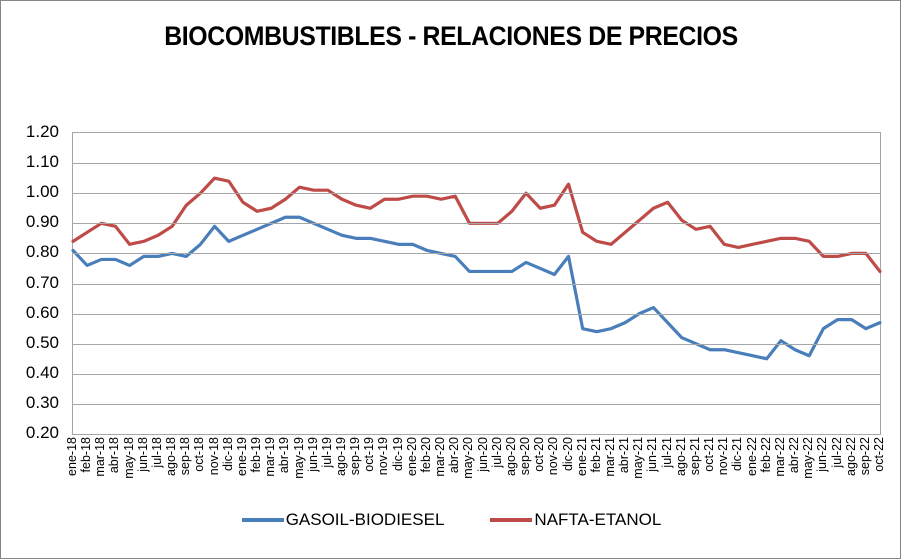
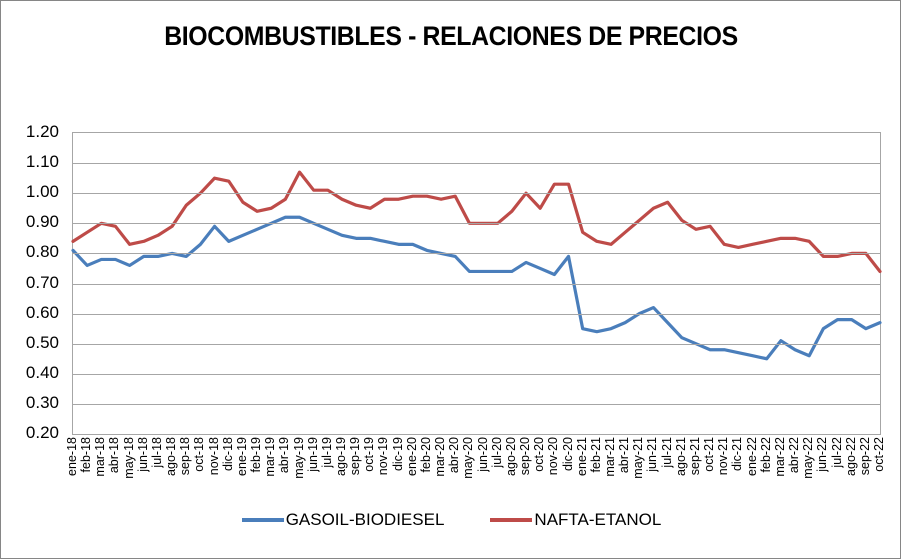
NAFTA-ETANOL/may-19: 1.02 -> 1.07
NAFTA-ETANOL/nov-20: 0.96 -> 1.03
